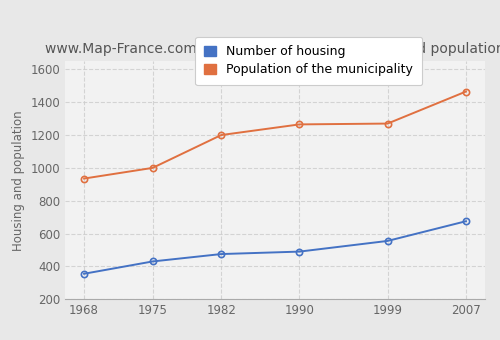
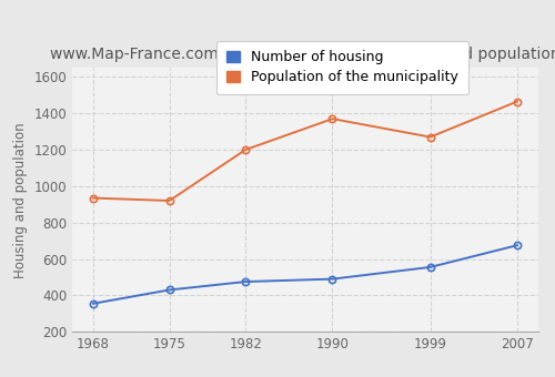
Population of the municipality/1975: 1000 -> 920
Population of the municipality/1990: 1260 -> 1370
